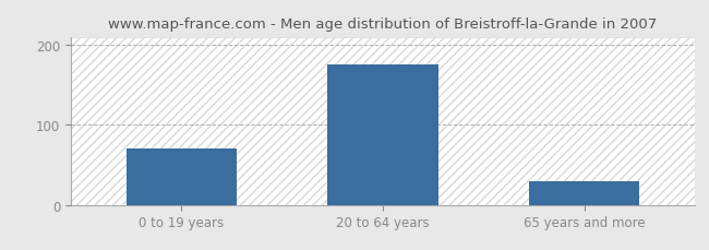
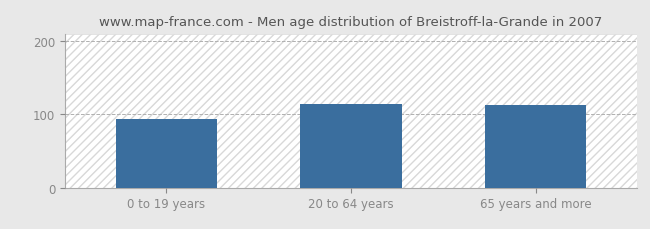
0 to 19 years: 70 -> 94
20 to 64 years: 175 -> 114
65 years and more: 30 -> 112
